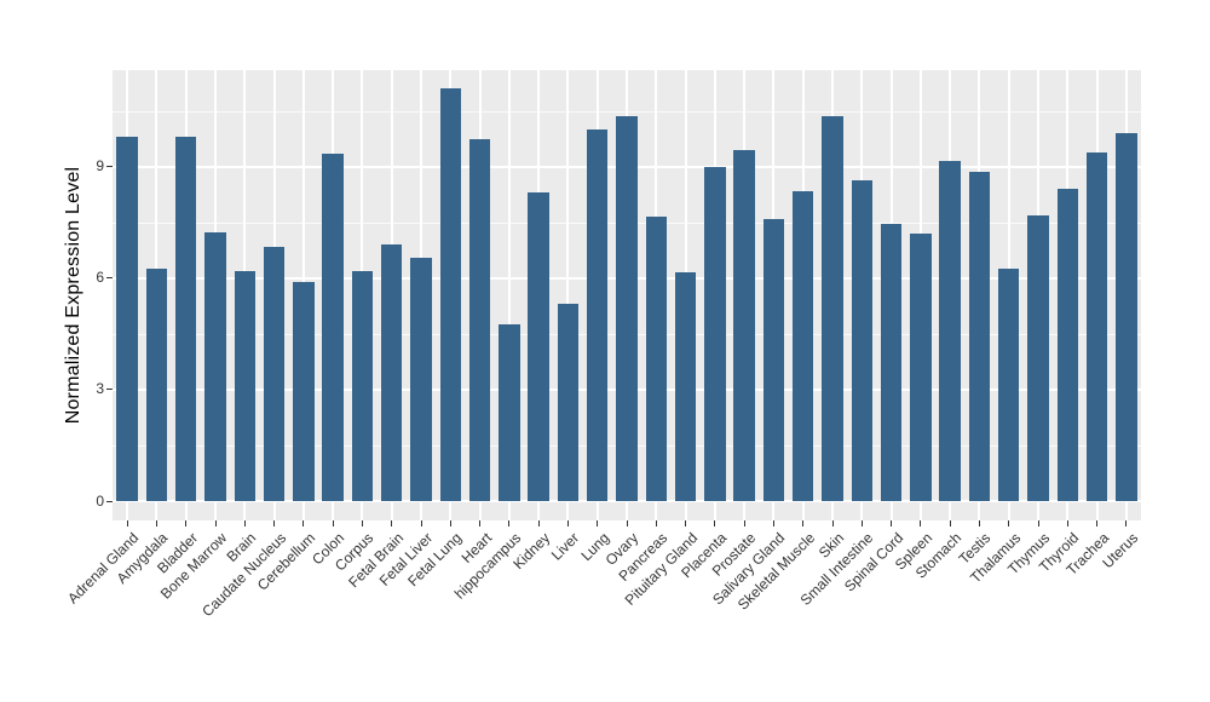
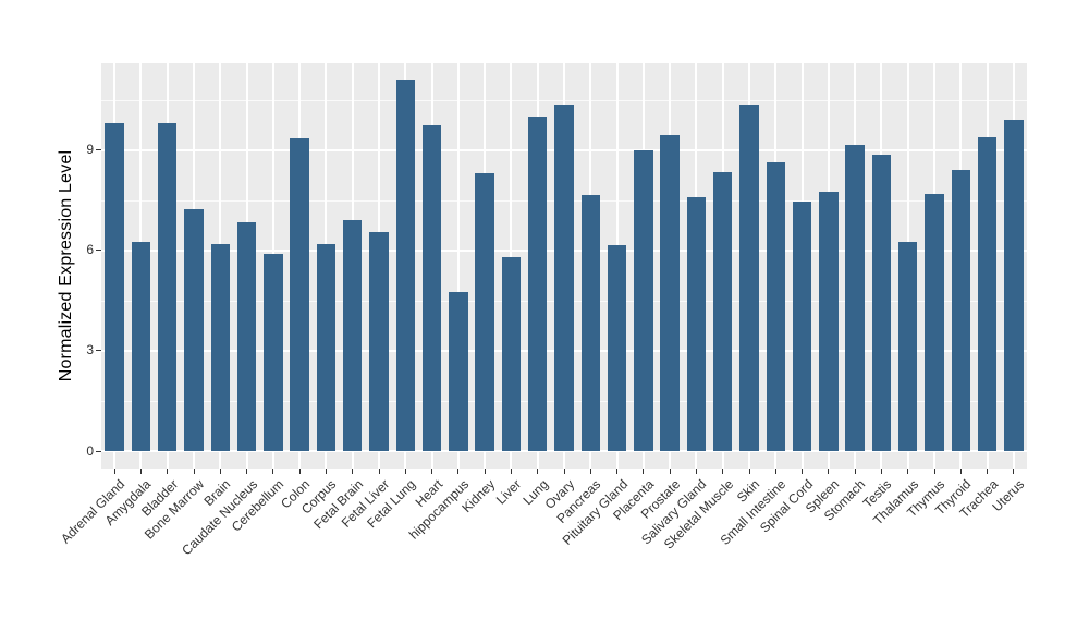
Liver: 5.3 -> 5.8
Spleen: 7.2 -> 7.8
